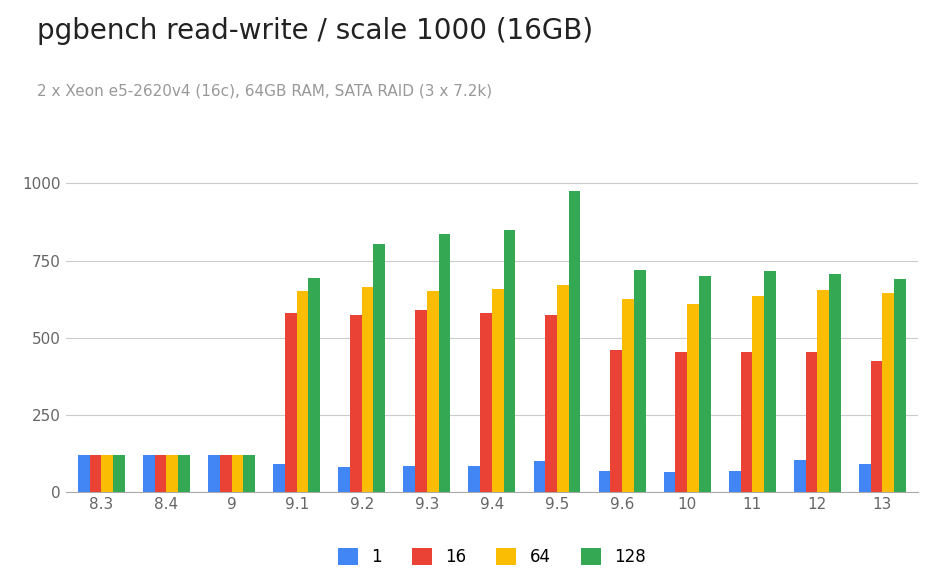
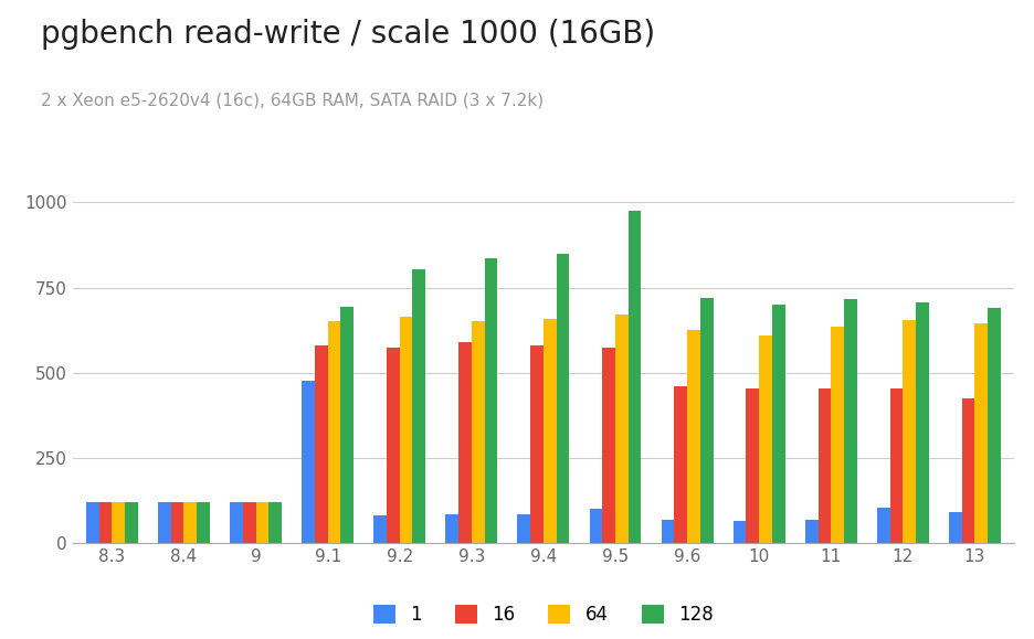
1/9.1: 90 -> 475
